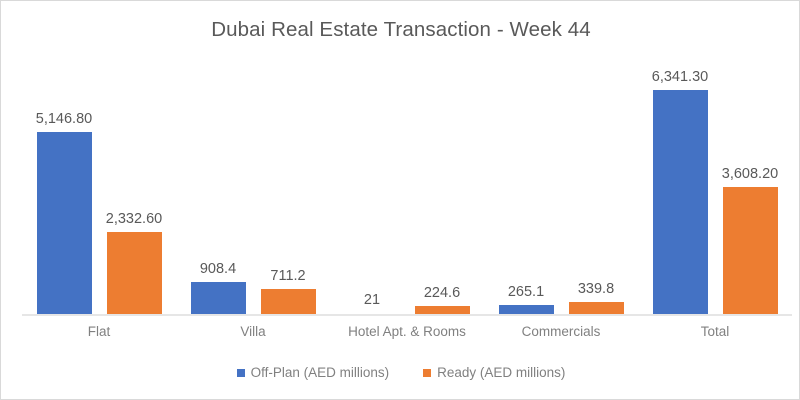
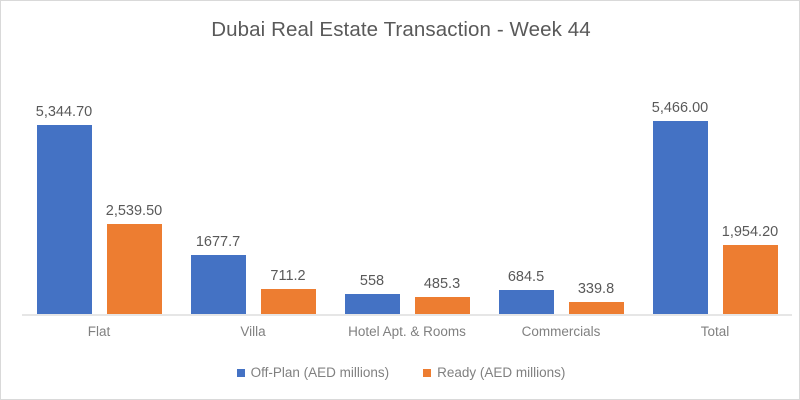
Off-Plan (AED millions)/Flat: 5,146.80 -> 5,344.70
Ready (AED millions)/Flat: 2,332.60 -> 2,539.50
Off-Plan (AED millions)/Villa: 908.4 -> 1677.7
Off-Plan (AED millions)/Hotel Apt. & Rooms: 21 -> 558
Ready (AED millions)/Hotel Apt. & Rooms: 224.6 -> 485.3
Off-Plan (AED millions)/Commercials: 265.1 -> 684.5
Off-Plan (AED millions)/Total: 6,341.30 -> 5,466.00
Ready (AED millions)/Total: 3,608.20 -> 1,954.20
